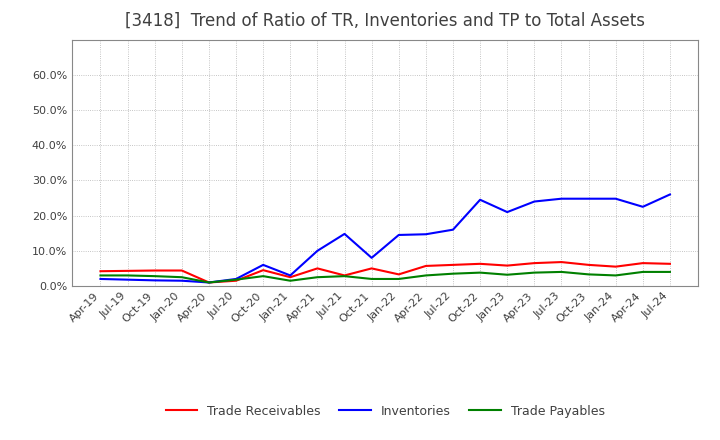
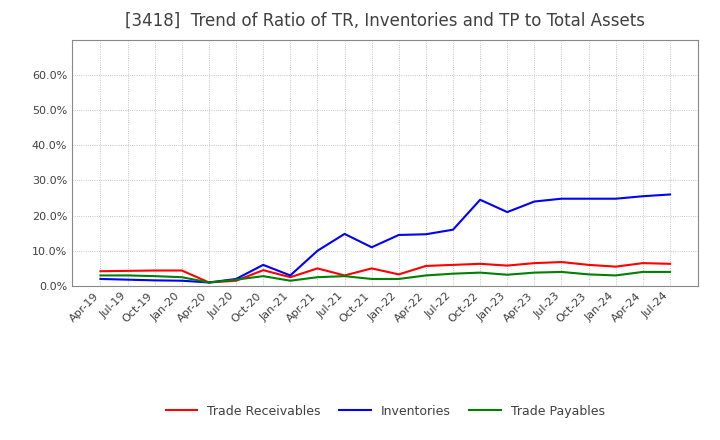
Inventories/Oct-21: 8.0% -> 11.0%
Inventories/Apr-24: 22.5% -> 25.5%
